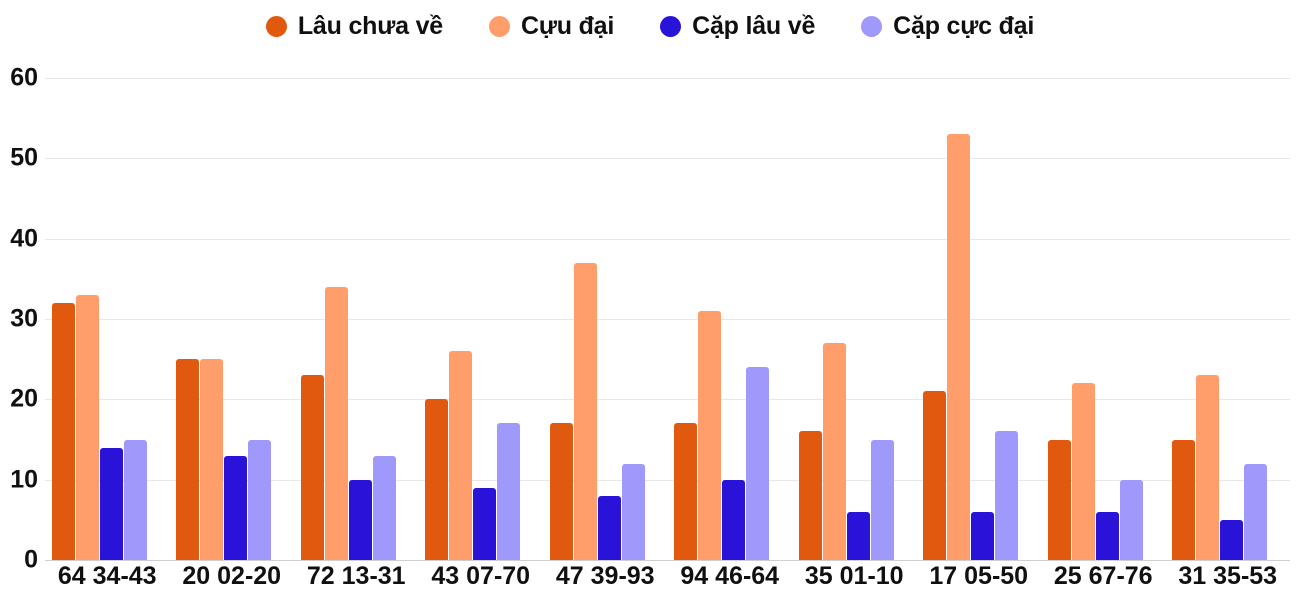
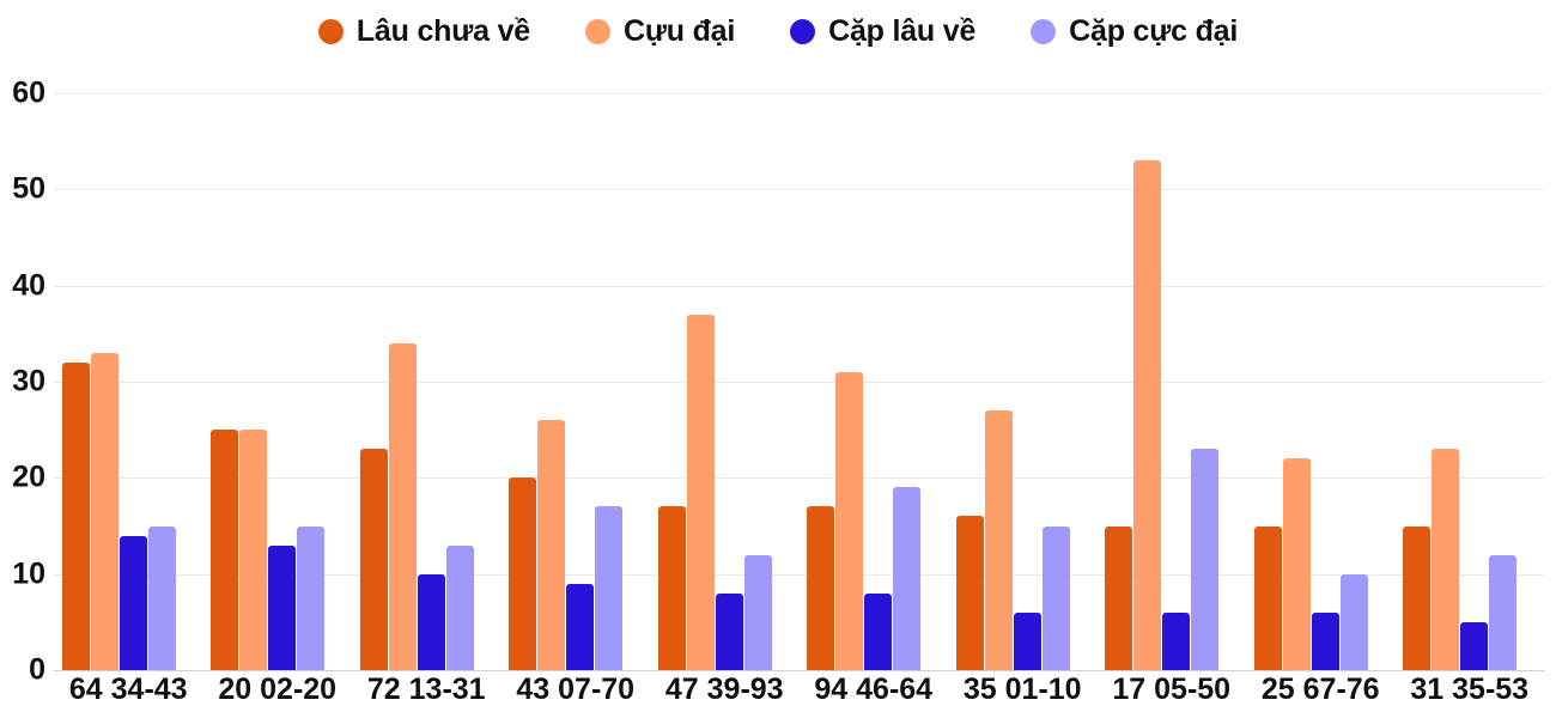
Cặp lâu về/94 46-64: 10 -> 8
Cặp cực đại/94 46-64: 24 -> 19
Lâu chưa về/17 05-50: 21 -> 15
Cặp cực đại/17 05-50: 16 -> 23
